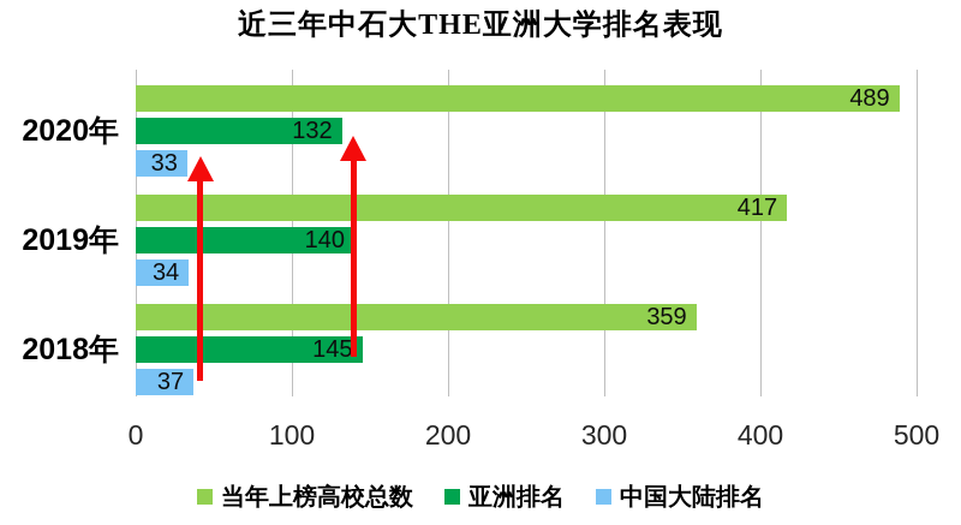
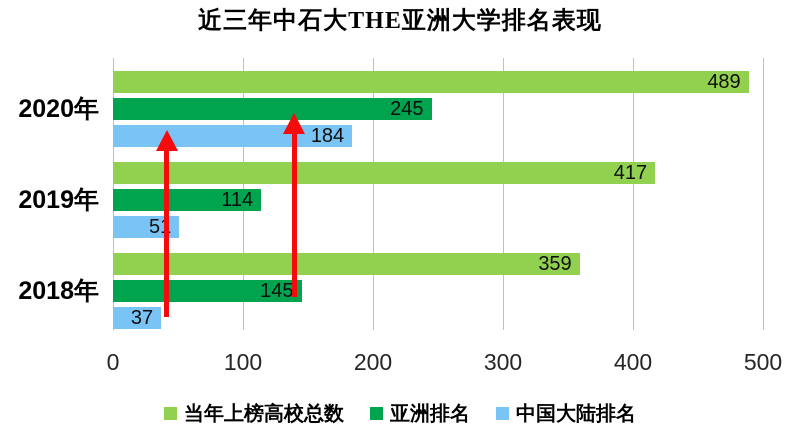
亚洲排名/2020年: 132 -> 245
中国大陆排名/2020年: 33 -> 184
亚洲排名/2019年: 140 -> 114
中国大陆排名/2019年: 34 -> 51
